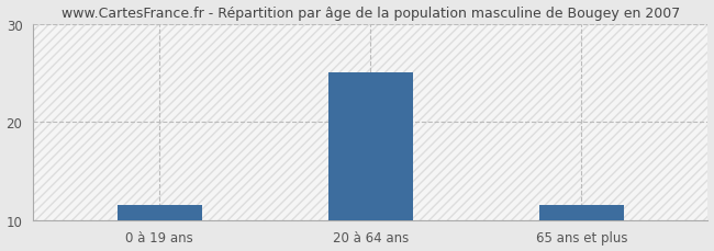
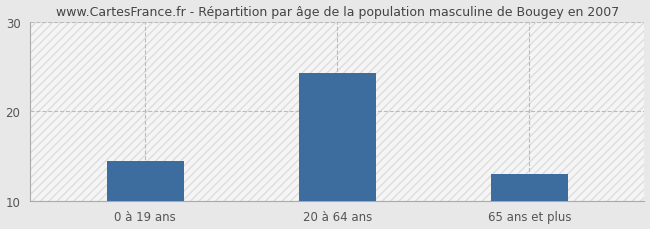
0 à 19 ans: 11.5 -> 14.4
20 à 64 ans: 25.0 -> 24.2
65 ans et plus: 11.5 -> 13.0
